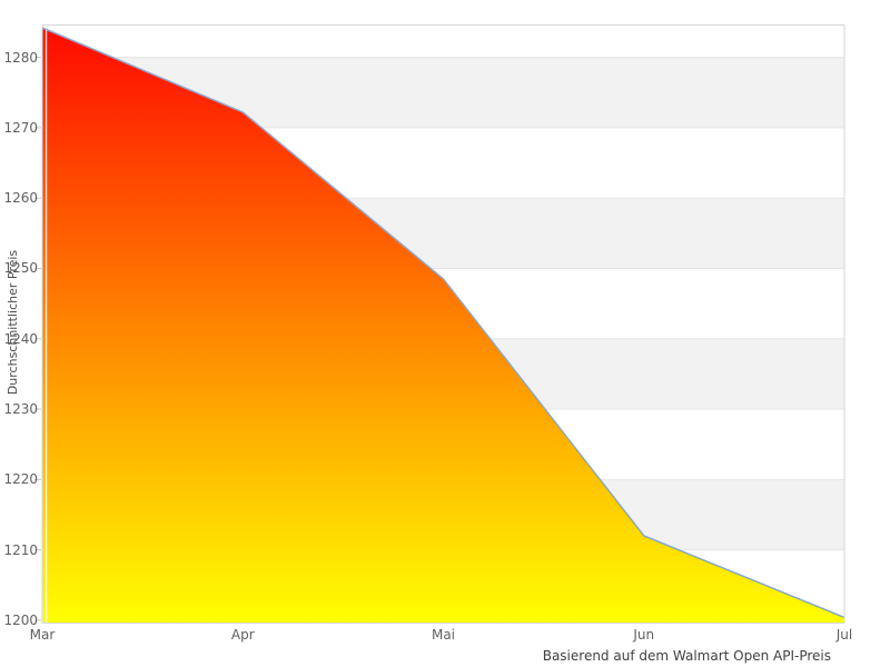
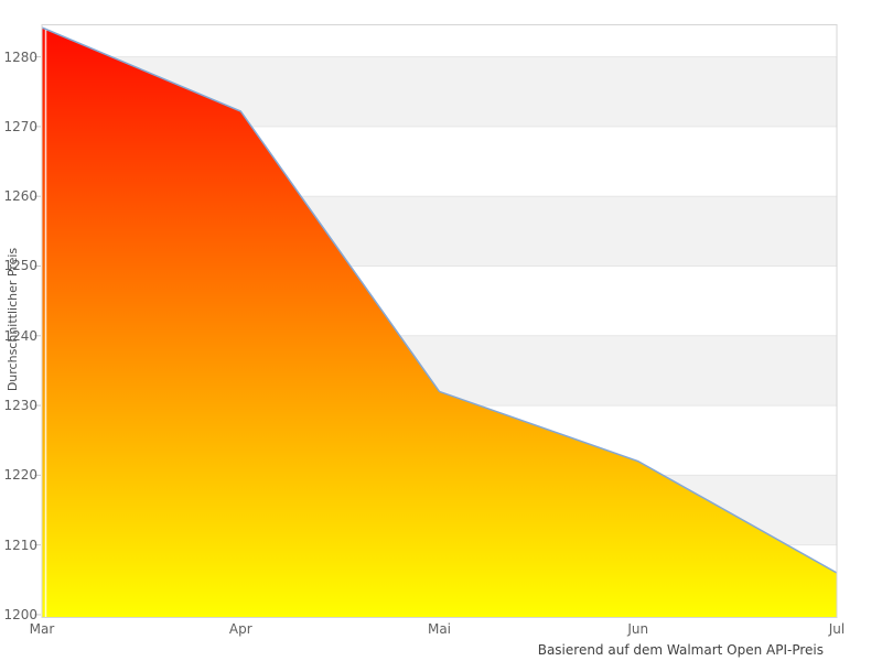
Mai: 1248 -> 1232
Jun: 1212 -> 1222
Jul: 1200 -> 1206
